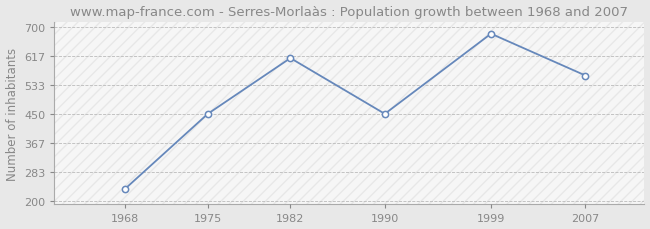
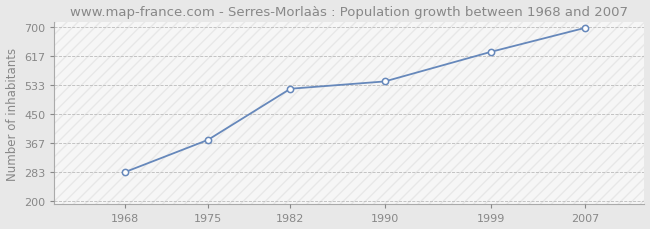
1968: 235 -> 283
1975: 450 -> 375
1982: 610 -> 522
1990: 450 -> 543
1999: 680 -> 628
2007: 560 -> 697
